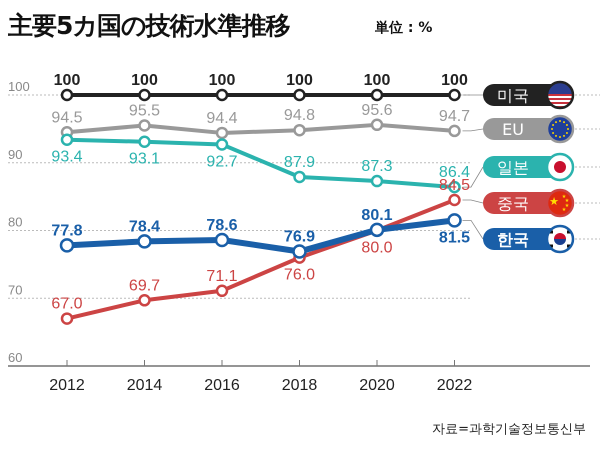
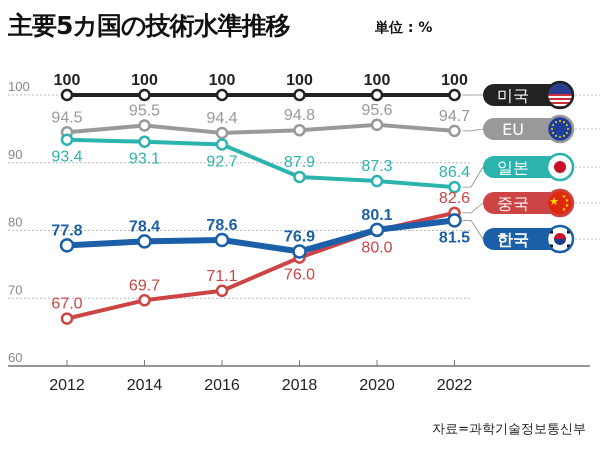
중국/2022: 84.5 -> 82.6
